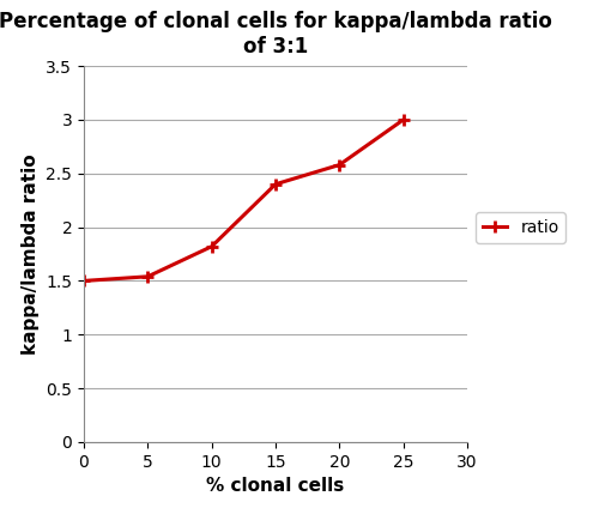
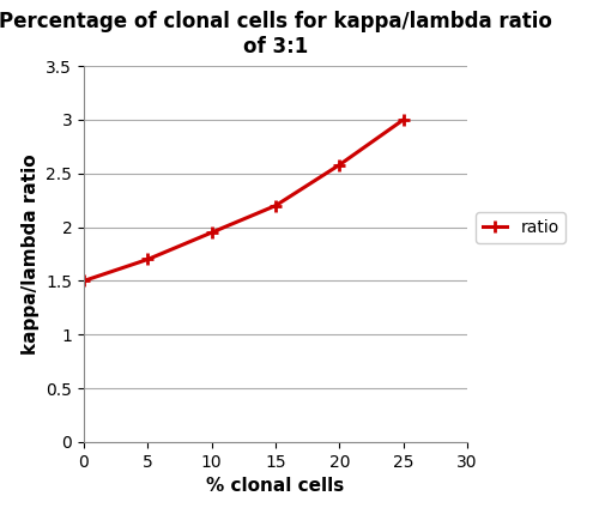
5: 1.54 -> 1.70
10: 1.82 -> 1.95
15: 2.40 -> 2.20
